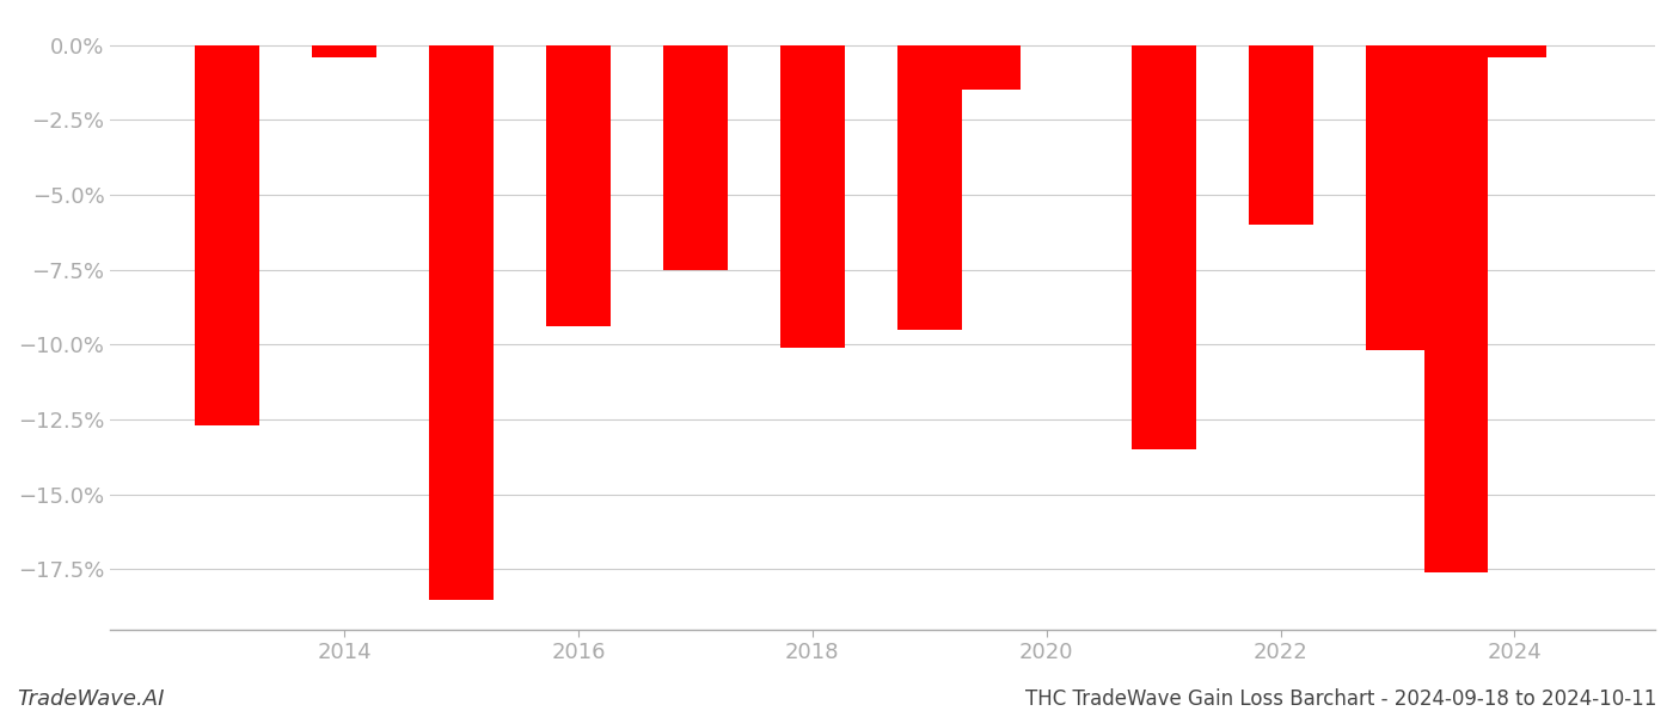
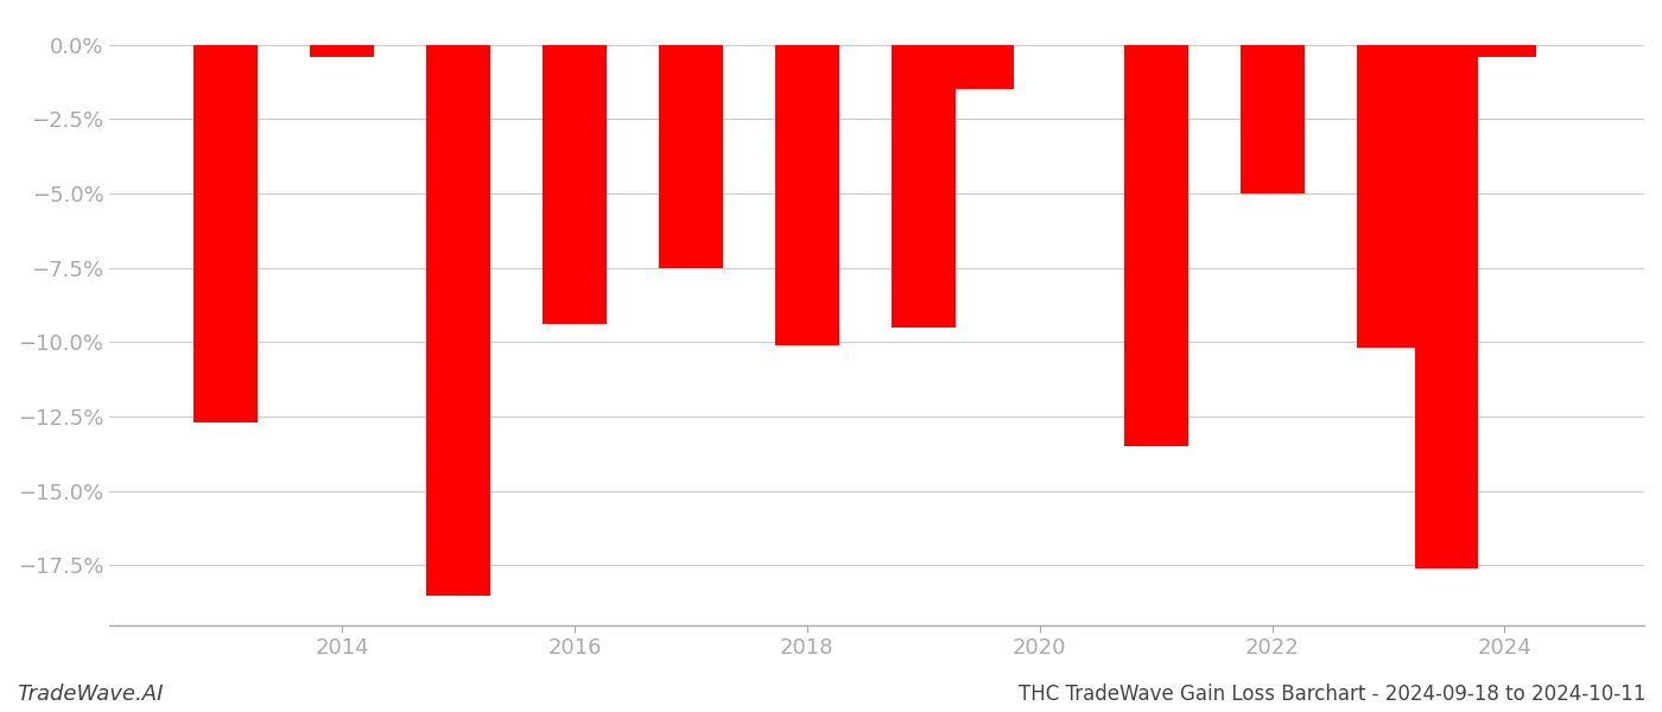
2022: -6.0% -> -5.0%
